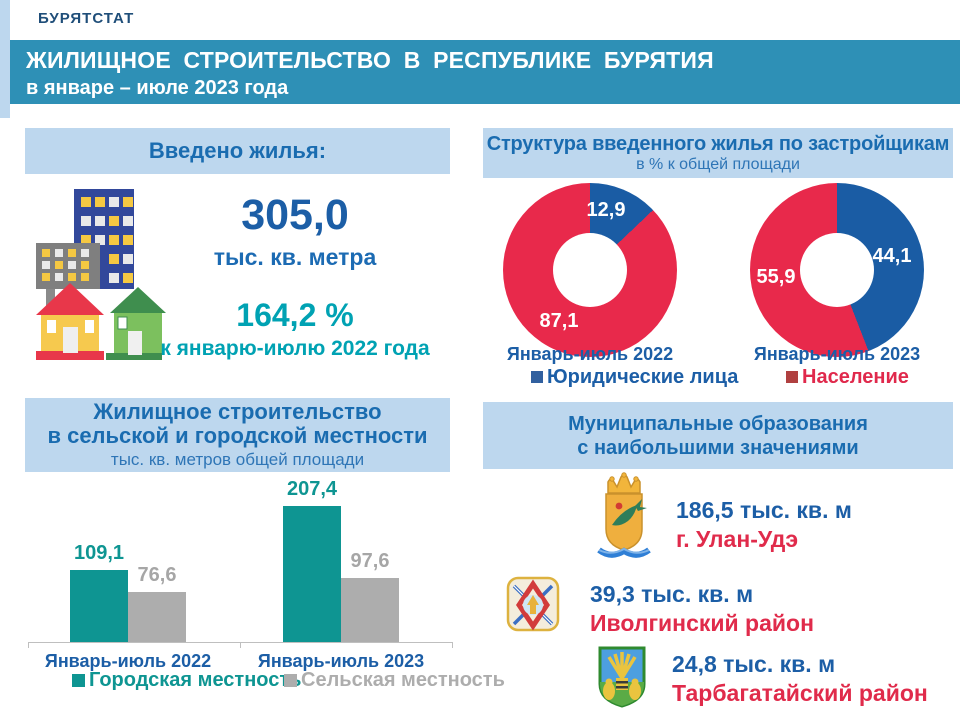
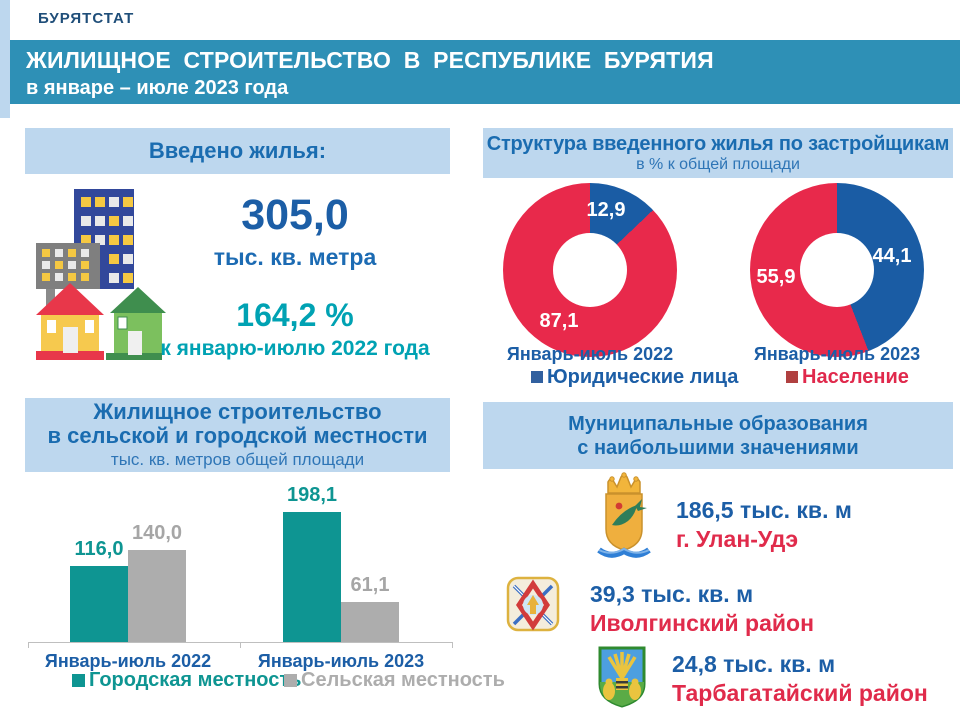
Жилищное строительство в сельской и городской местности/Городская местность/Январь-июль 2022: 109,1 -> 116,0
Жилищное строительство в сельской и городской местности/Сельская местность/Январь-июль 2022: 76,6 -> 140,0
Жилищное строительство в сельской и городской местности/Городская местность/Январь-июль 2023: 207,4 -> 198,1
Жилищное строительство в сельской и городской местности/Сельская местность/Январь-июль 2023: 97,6 -> 61,1
